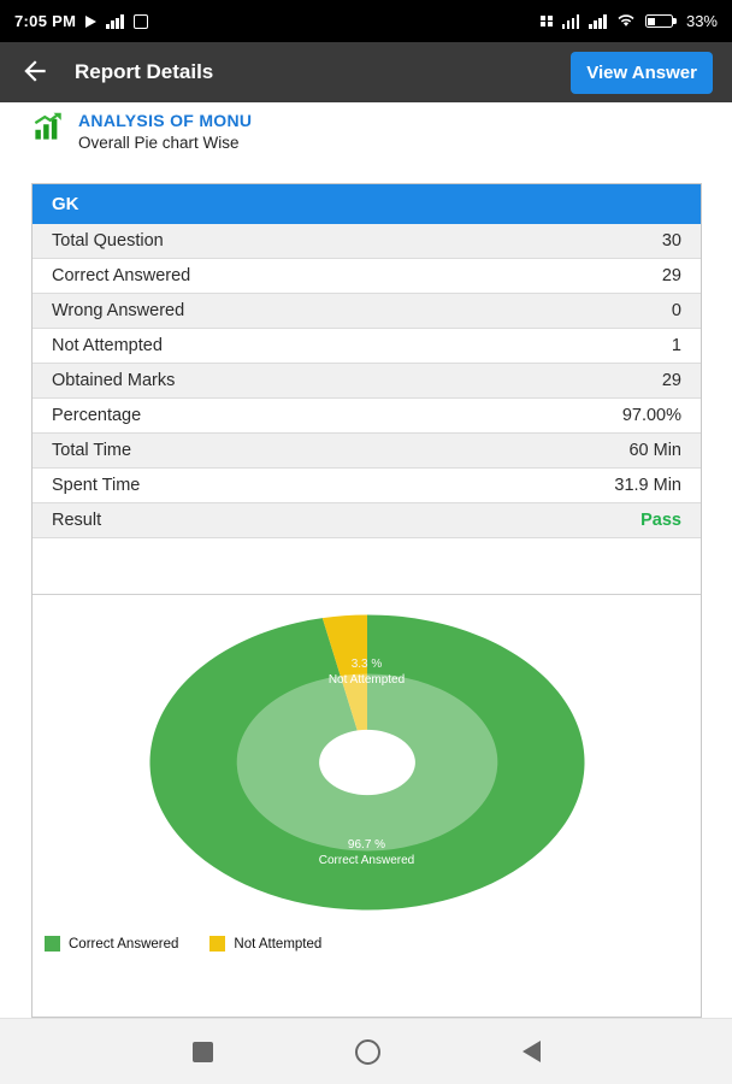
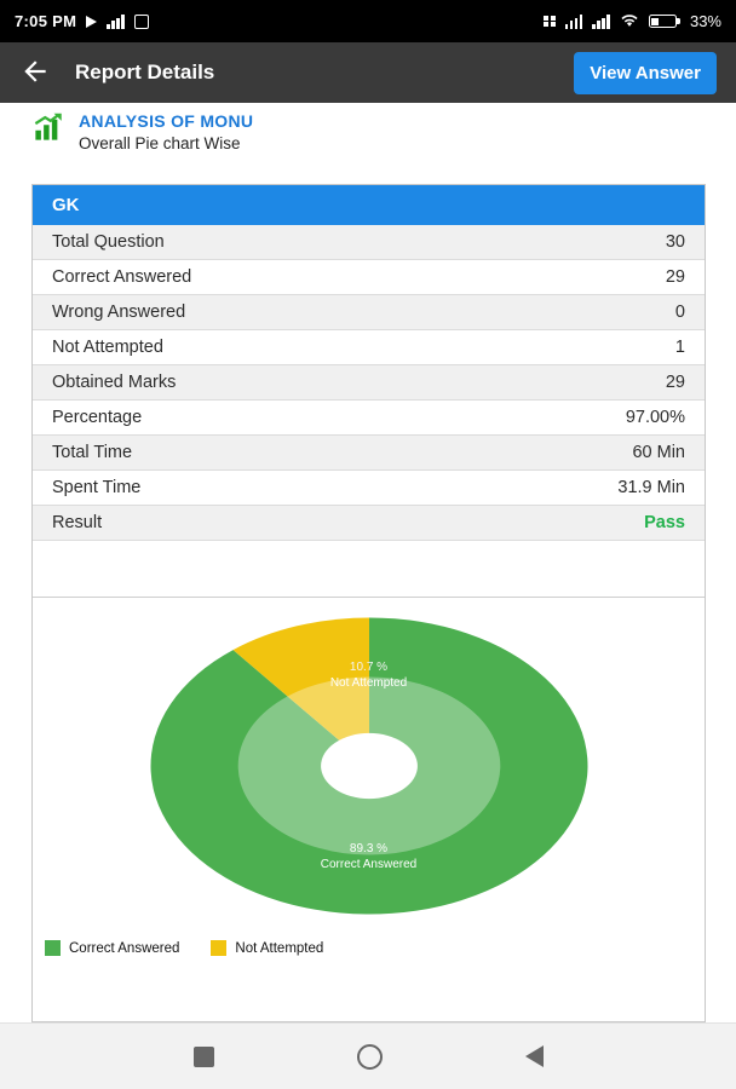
Correct Answered: 96.7 -> 89.3
Not Attempted: 3.3 -> 10.7
